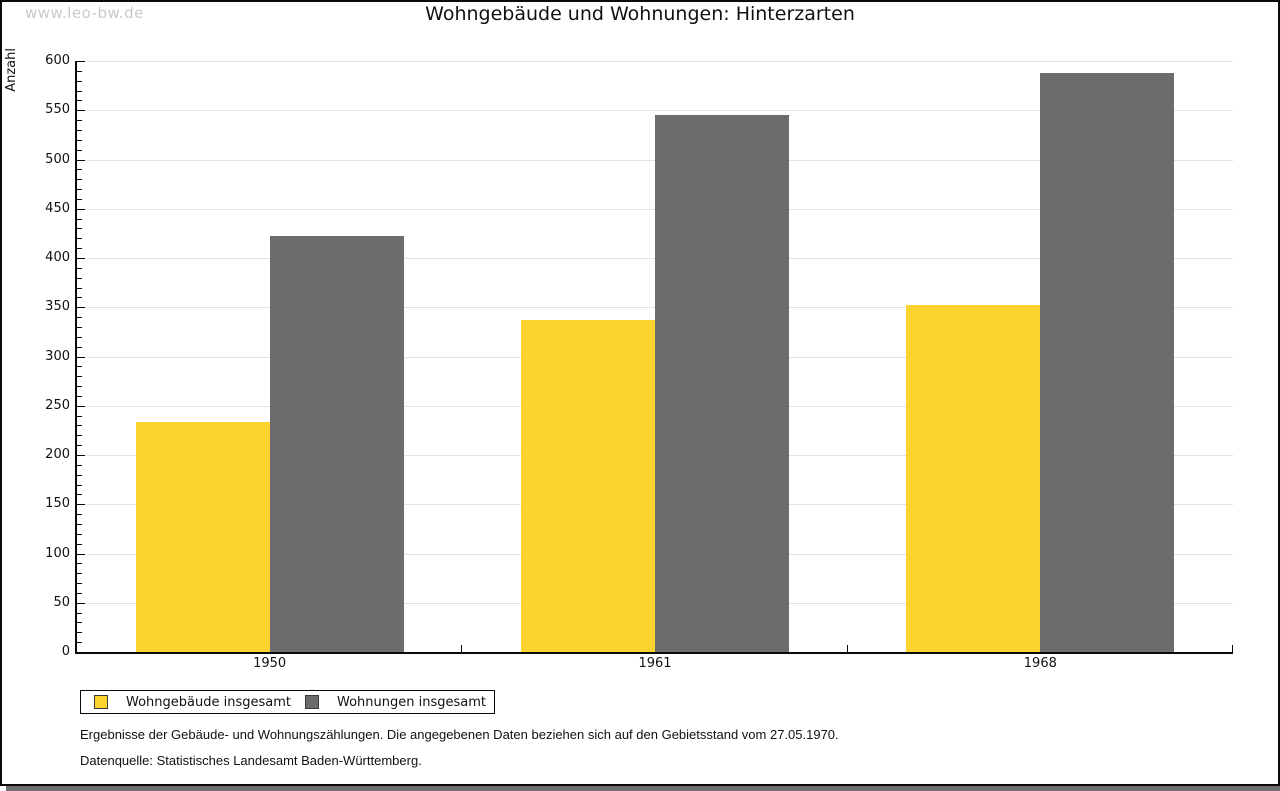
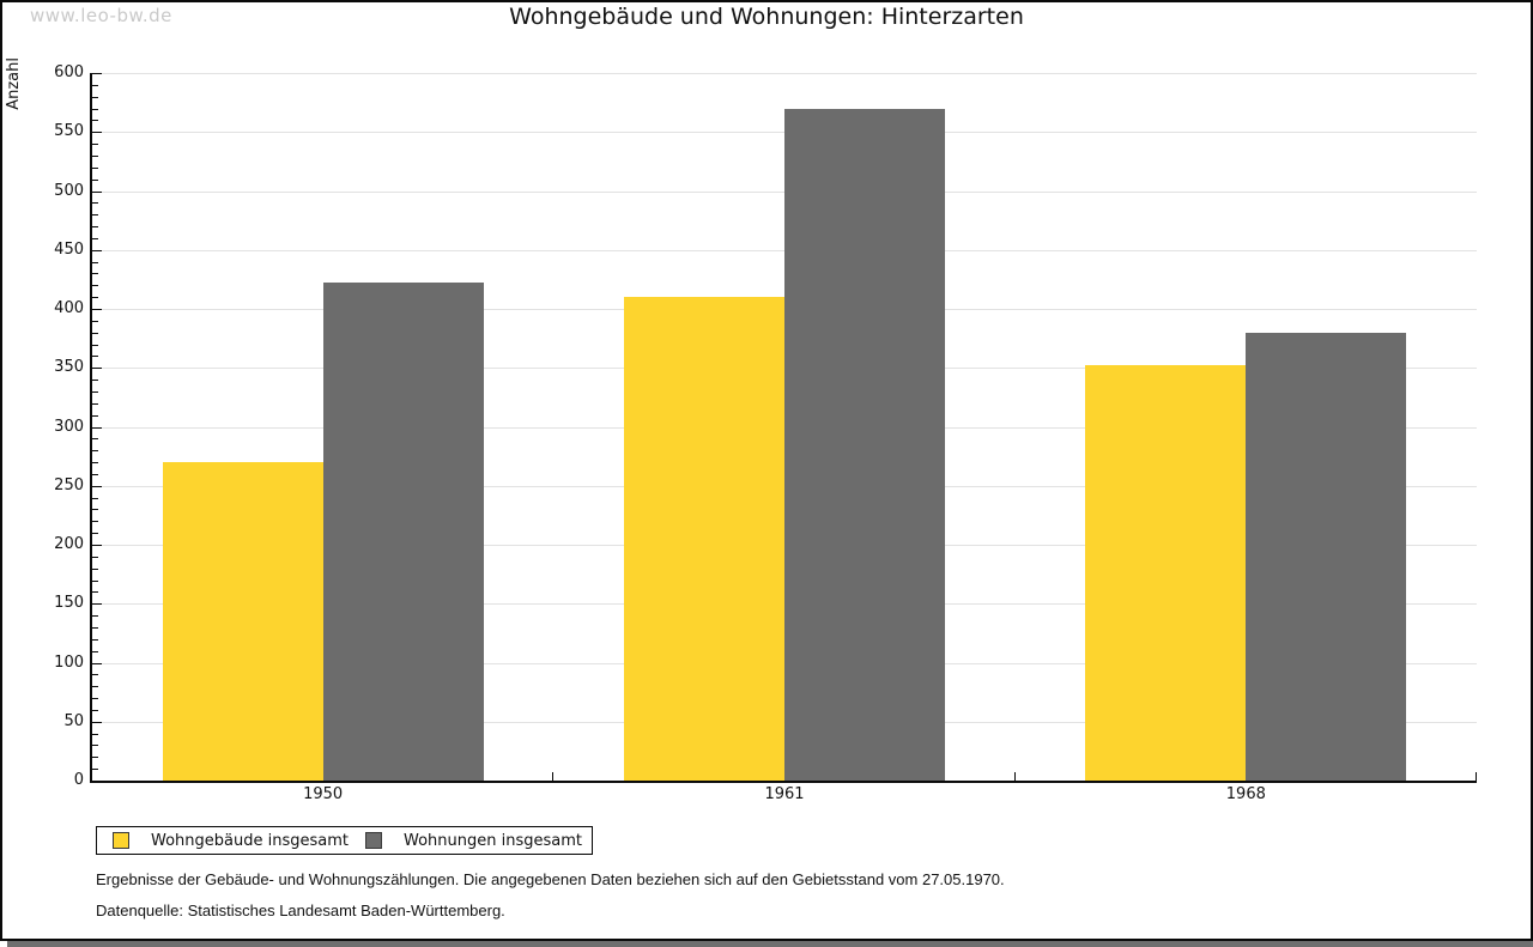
Wohngebäude insgesamt/1950: 230 -> 270
Wohngebäude insgesamt/1961: 340 -> 410
Wohnungen insgesamt/1961: 540 -> 570
Wohnungen insgesamt/1968: 590 -> 380
